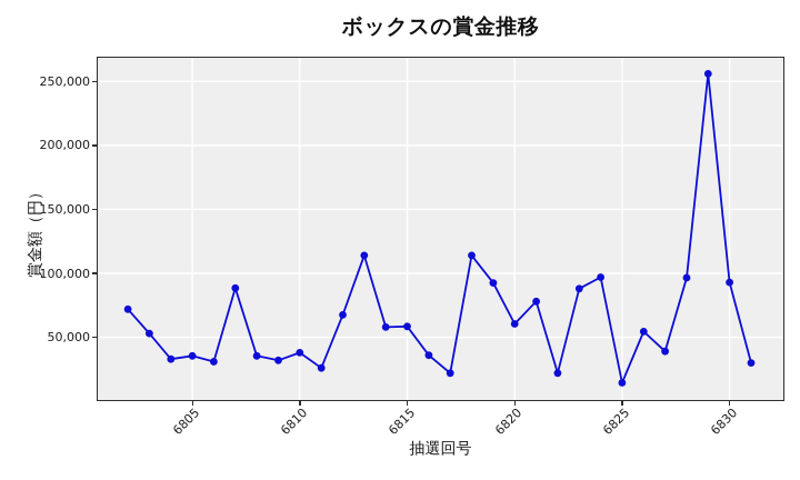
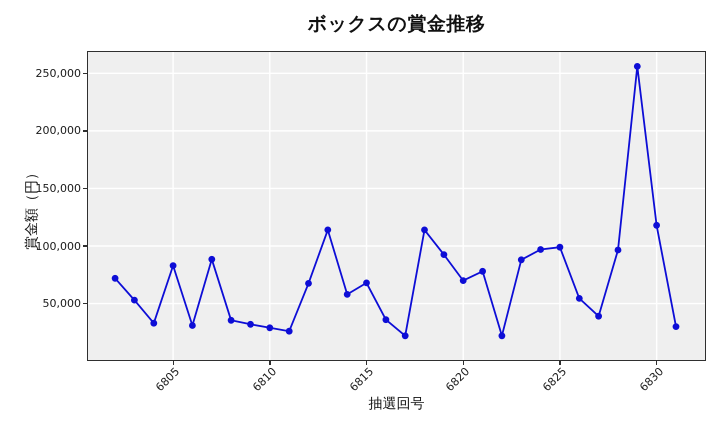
6805: 36000 -> 83000
6810: 38000 -> 29000
6815: 58000 -> 68000
6820: 60000 -> 70000
6825: 14000 -> 99000
6830: 93000 -> 118000
